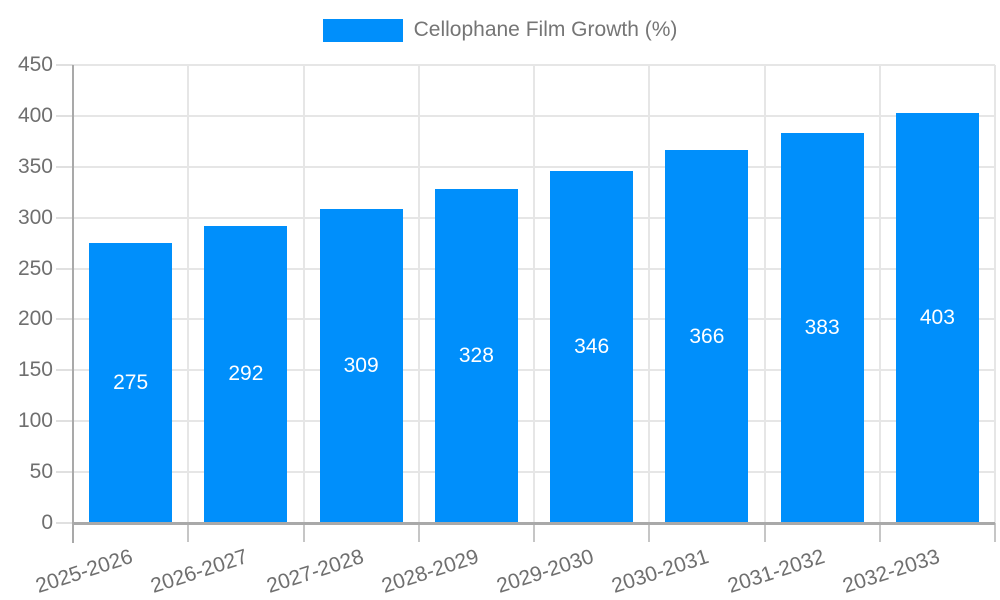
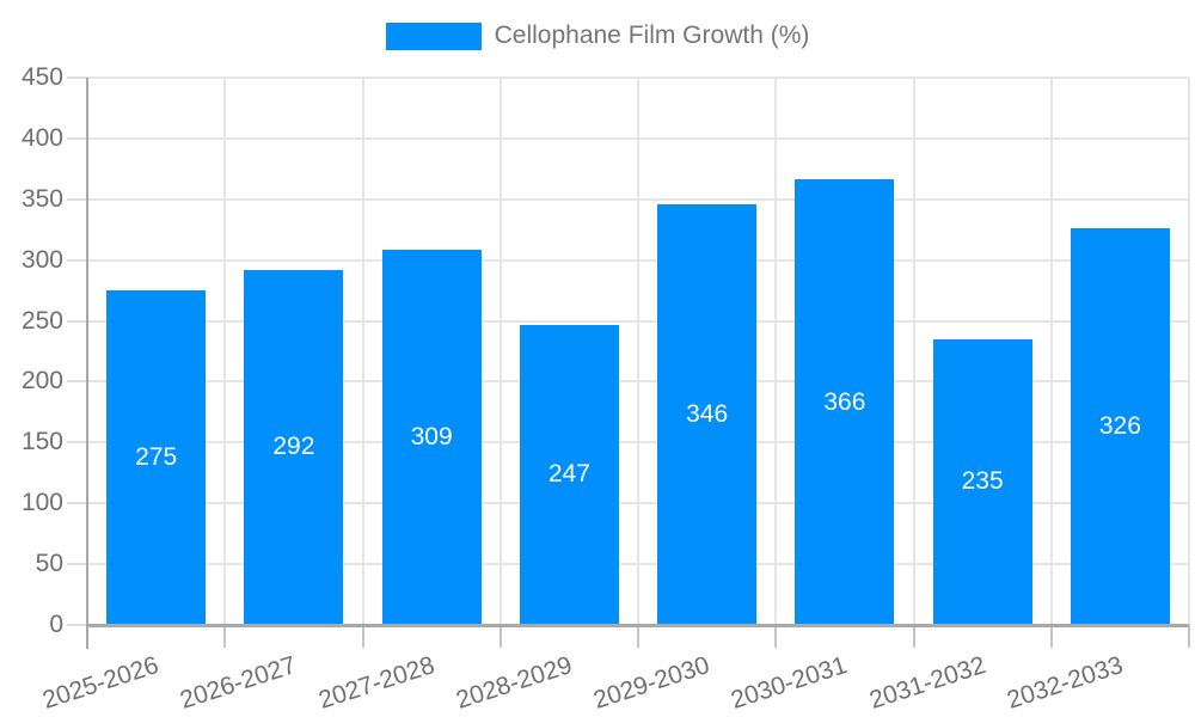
2028-2029: 328 -> 247
2031-2032: 383 -> 235
2032-2033: 403 -> 326
